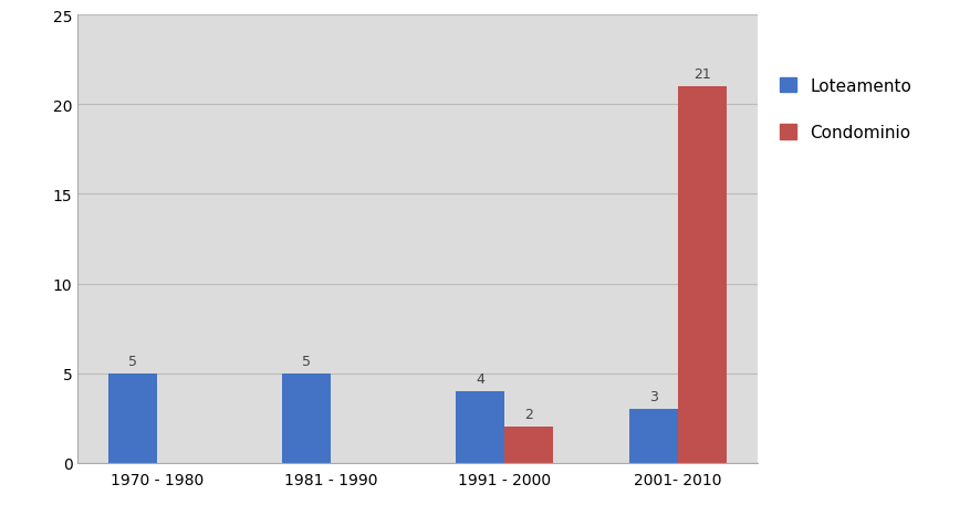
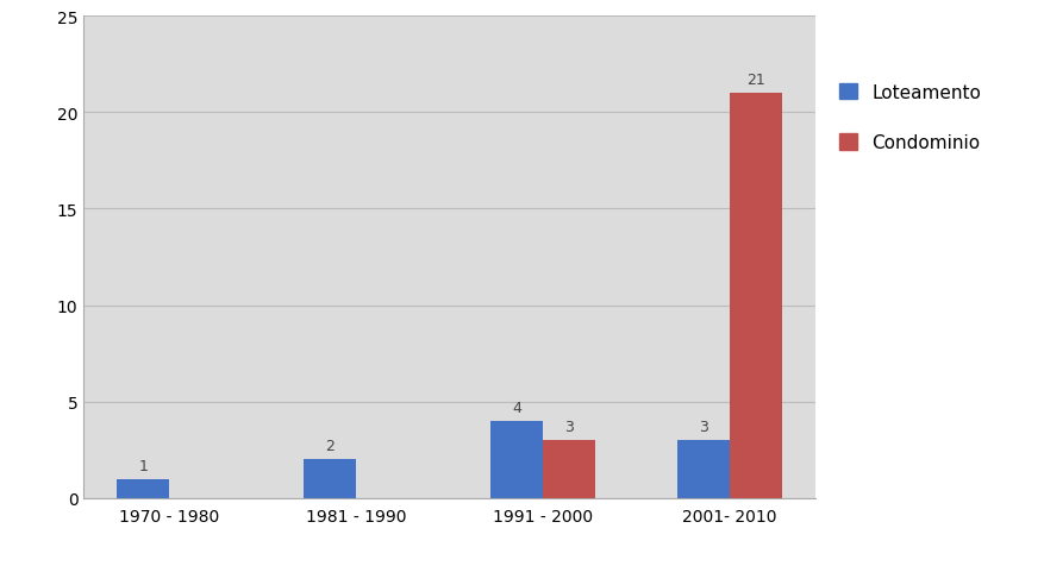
Loteamento/1970 - 1980: 5 -> 1
Loteamento/1981 - 1990: 5 -> 2
Condominio/1991 - 2000: 2 -> 3
